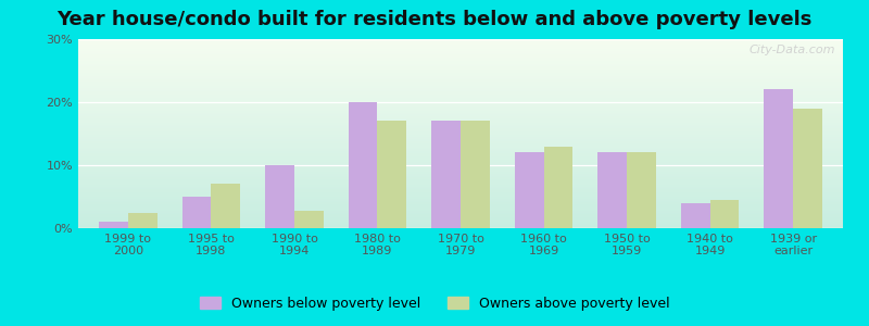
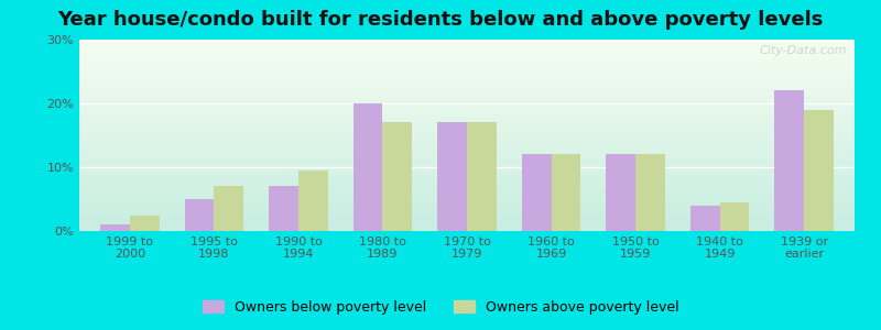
Owners below poverty level/1990 to 1994: 10% -> 7%
Owners above poverty level/1990 to 1994: 2.8% -> 9.5%
Owners above poverty level/1960 to 1969: 13.0% -> 12.0%
